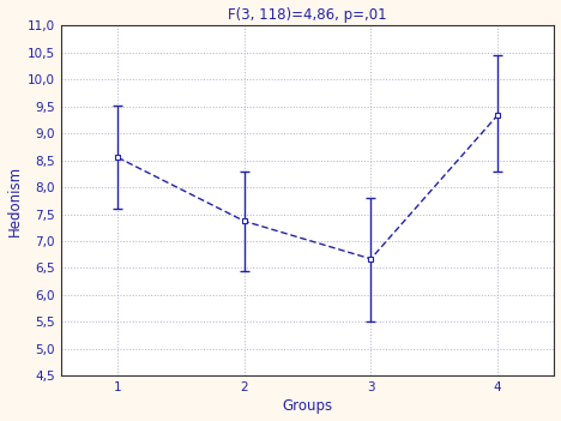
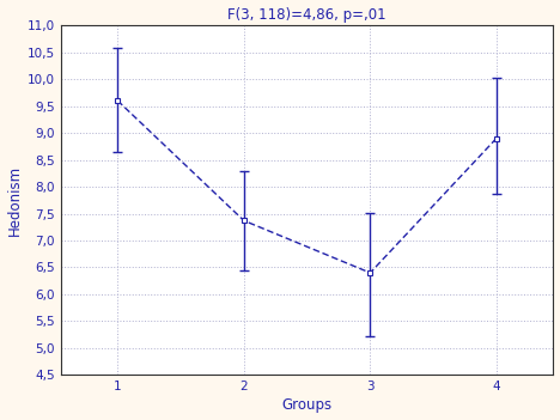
1: 8,55 -> 9,60
3: 6,67 -> 6,40
4: 9,33 -> 8,90
